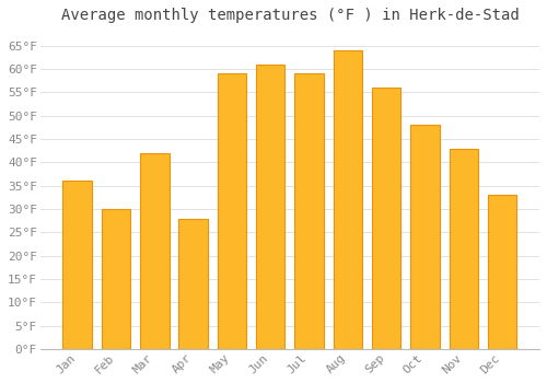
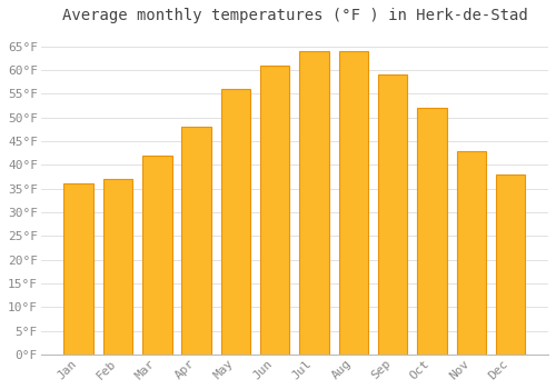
Feb: 30°F -> 37°F
Apr: 28°F -> 48°F
May: 59°F -> 56°F
Jul: 59°F -> 64°F
Sep: 56°F -> 59°F
Oct: 48°F -> 52°F
Dec: 33°F -> 38°F
